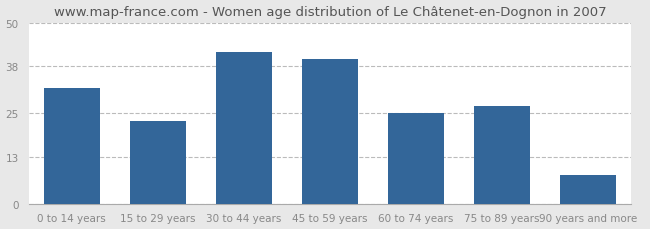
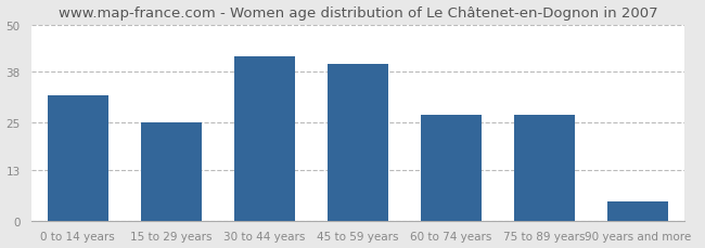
15 to 29 years: 23 -> 25
60 to 74 years: 25 -> 27
90 years and more: 8 -> 5
